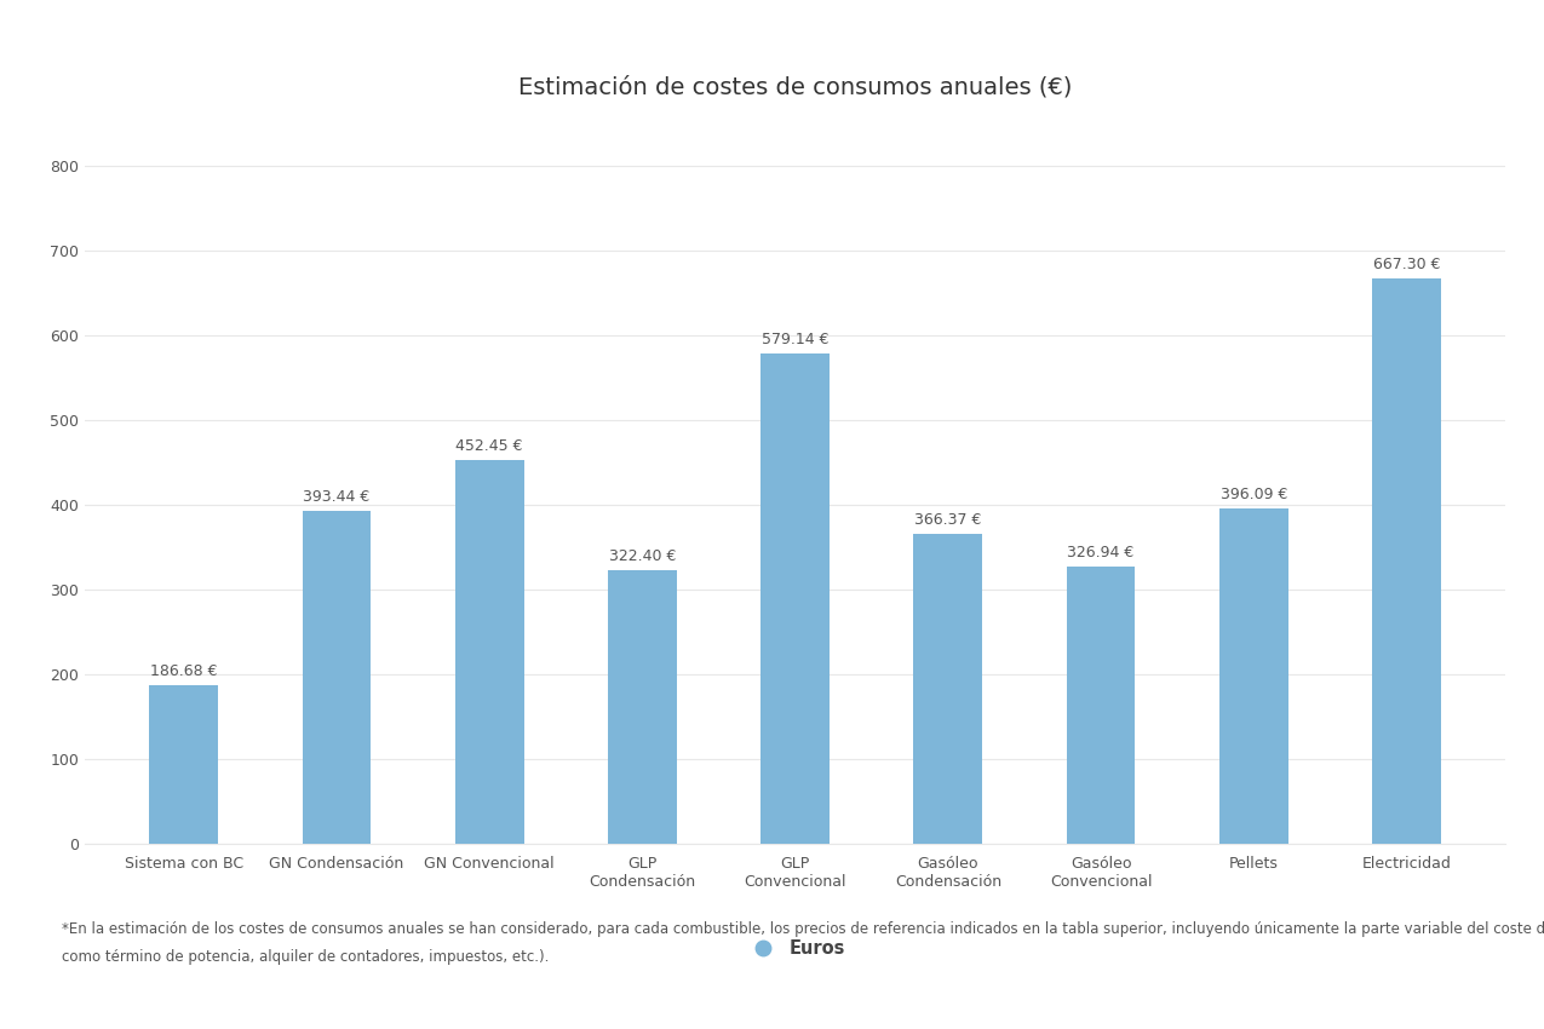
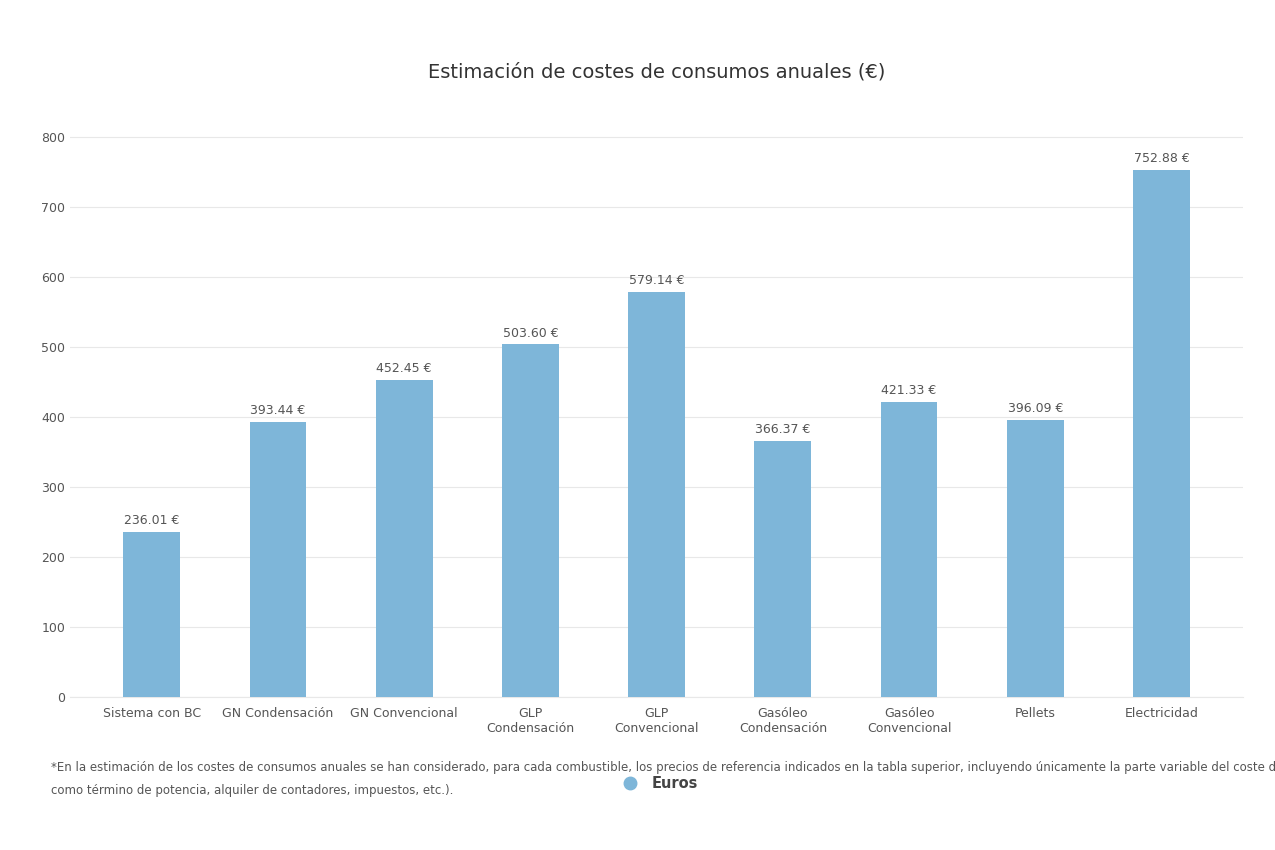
Sistema con BC: 186.68 -> 236.01
GLP Condensación: 322.40 -> 503.60
Gasóleo Convencional: 326.94 -> 421.33
Electricidad: 667.30 -> 752.88
